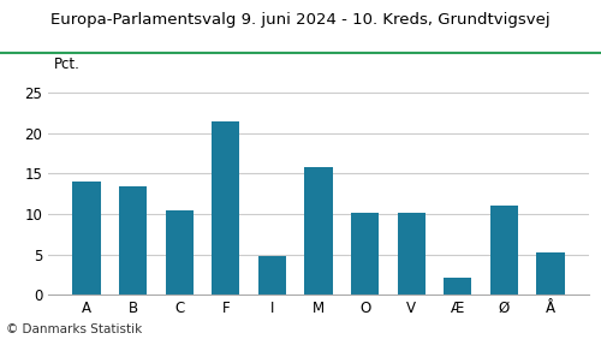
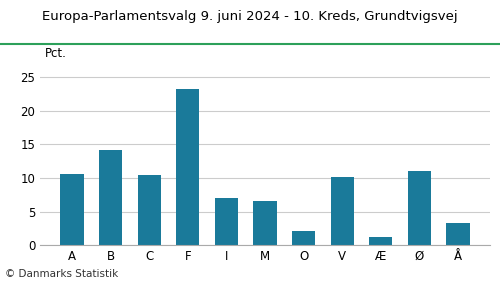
A: 14.0 -> 10.6
B: 13.4 -> 14.2
F: 21.4 -> 23.3
I: 4.8 -> 7.1
M: 15.8 -> 6.6
O: 10.2 -> 2.1
Æ: 2.2 -> 1.3
Å: 5.2 -> 3.3
